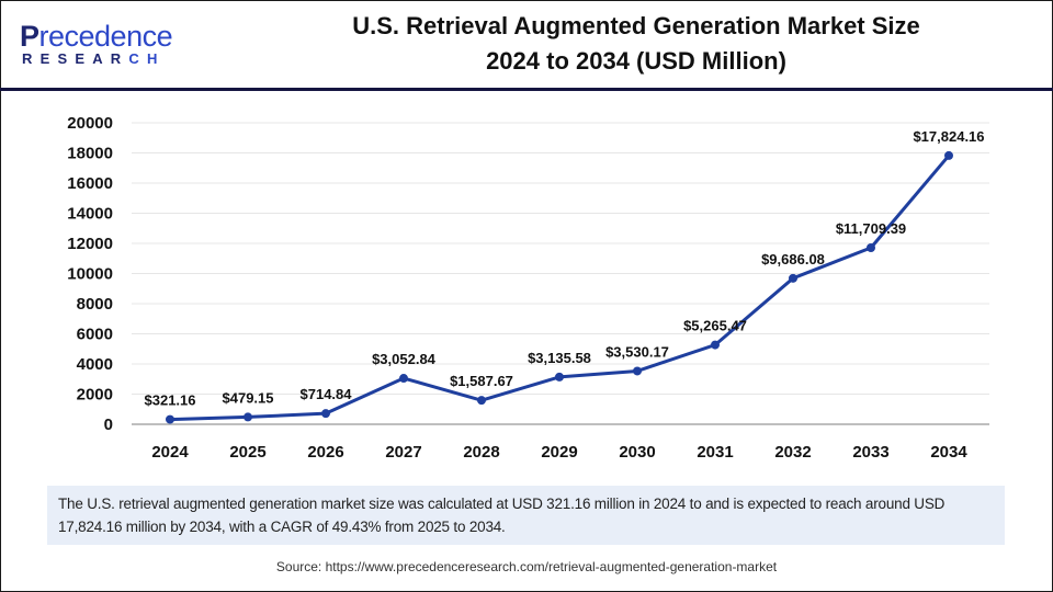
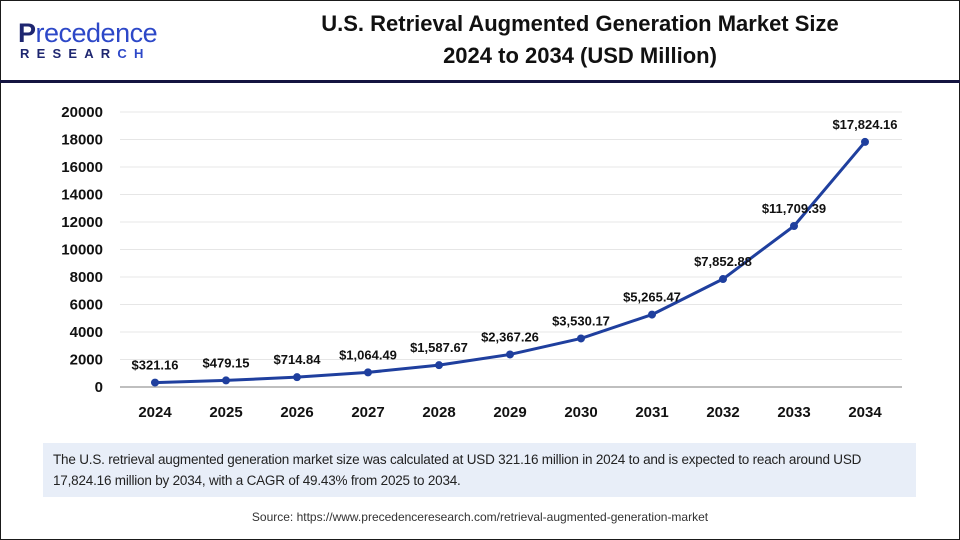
2027: $3,052.84 -> $1,064.49
2029: $3,135.58 -> $2,367.26
2032: $9,686.08 -> $7,852.88
